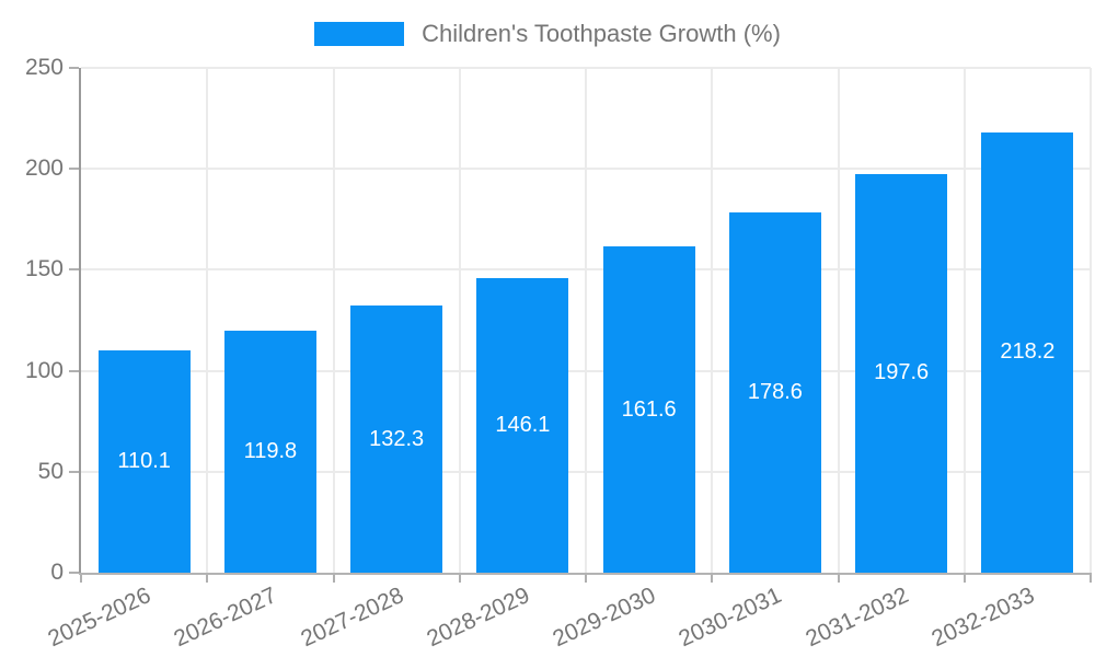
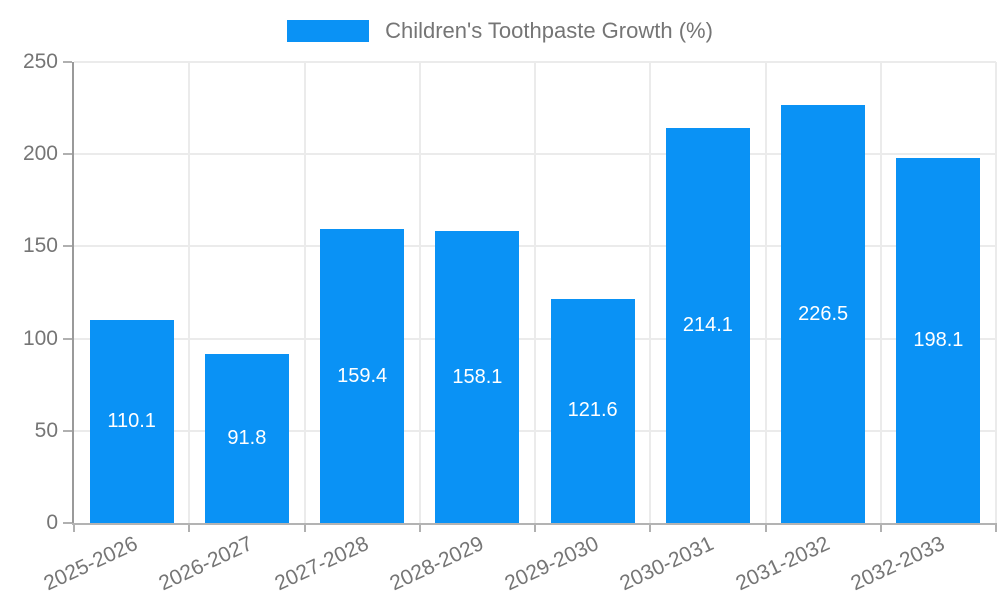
2026-2027: 119.8 -> 91.8
2027-2028: 132.3 -> 159.4
2028-2029: 146.1 -> 158.1
2029-2030: 161.6 -> 121.6
2030-2031: 178.6 -> 214.1
2031-2032: 197.6 -> 226.5
2032-2033: 218.2 -> 198.1
